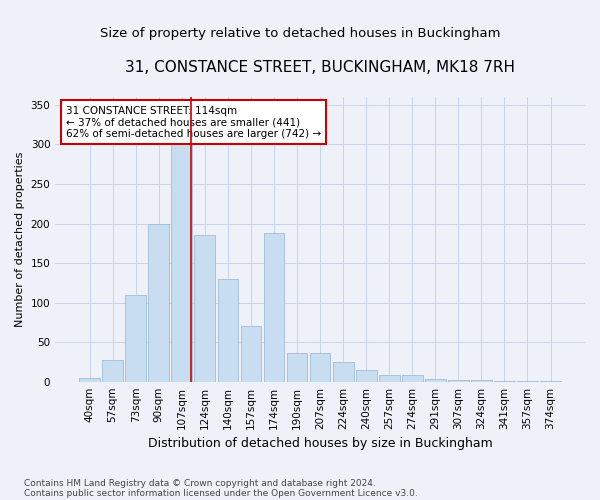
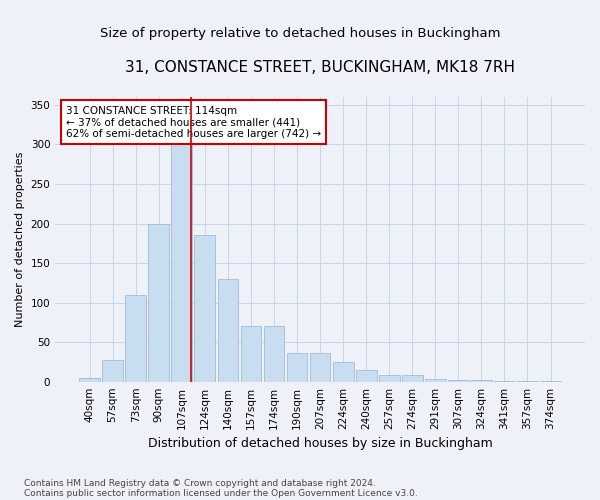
174sqm: 188 -> 70
